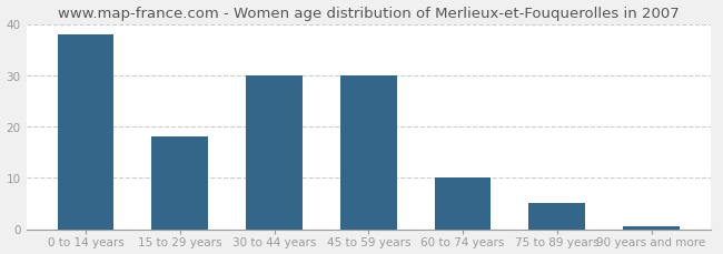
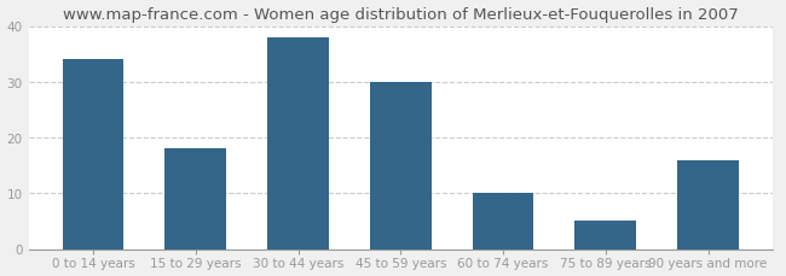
0 to 14 years: 38.0 -> 34.0
30 to 44 years: 30.0 -> 38.0
90 years and more: 0.5 -> 16.0
